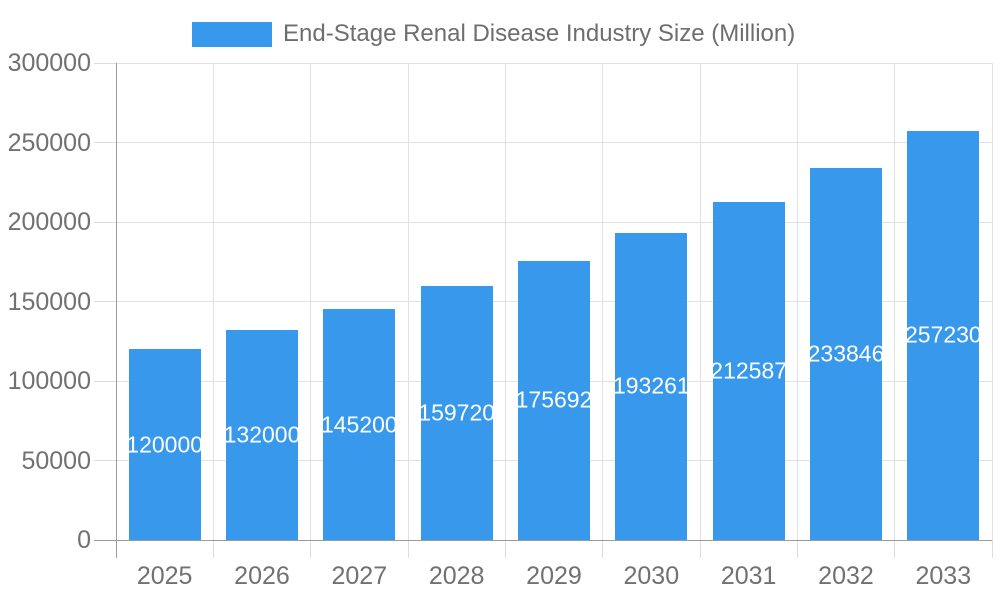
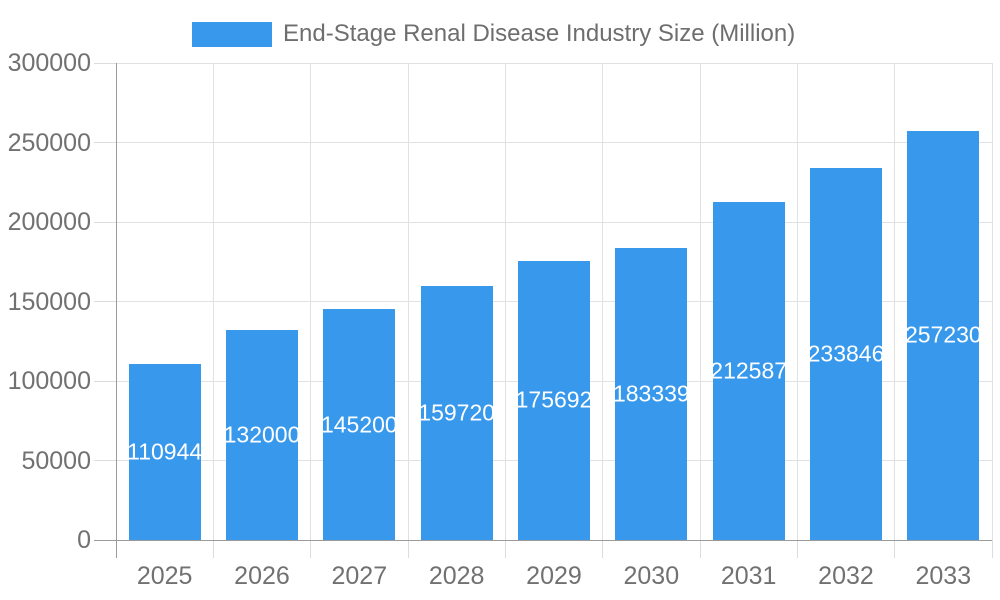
2025: 120000 -> 110944
2030: 193261 -> 183339
